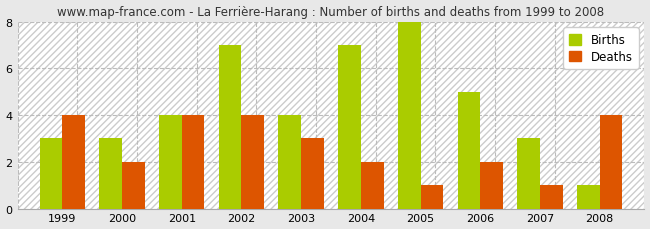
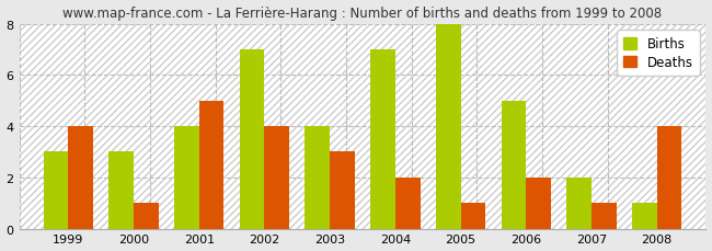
Deaths/2000: 2 -> 1
Deaths/2001: 4 -> 5
Births/2007: 3 -> 2
